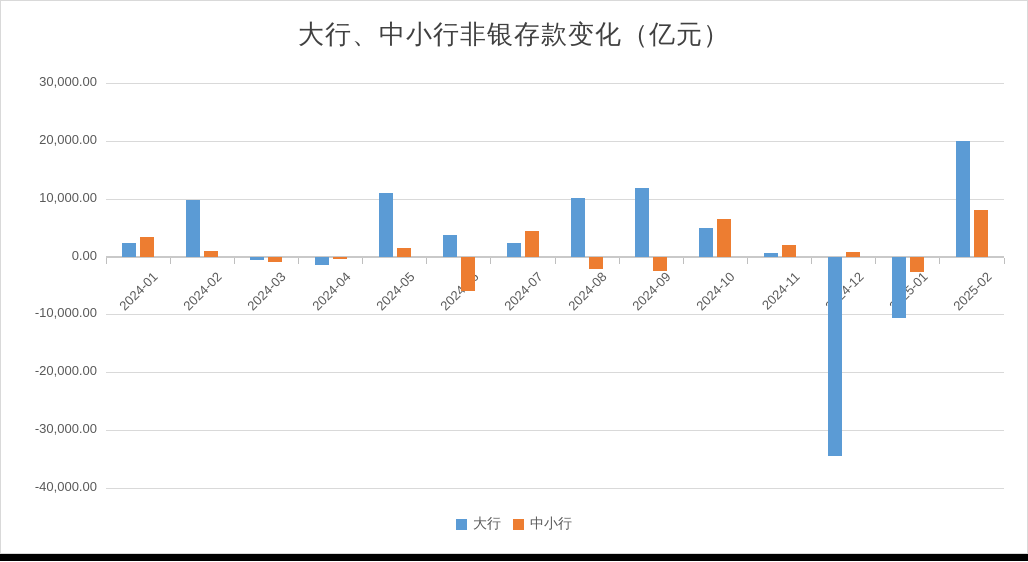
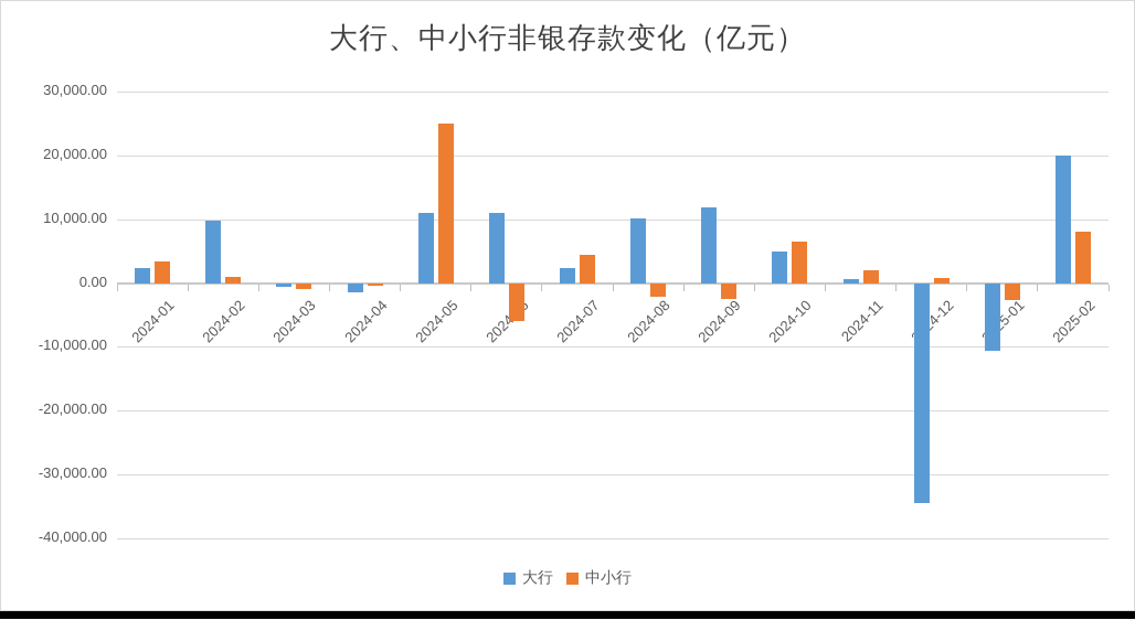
中小行/2024-05: 1000 -> 25000
大行/2024-06: 4000 -> 11000
